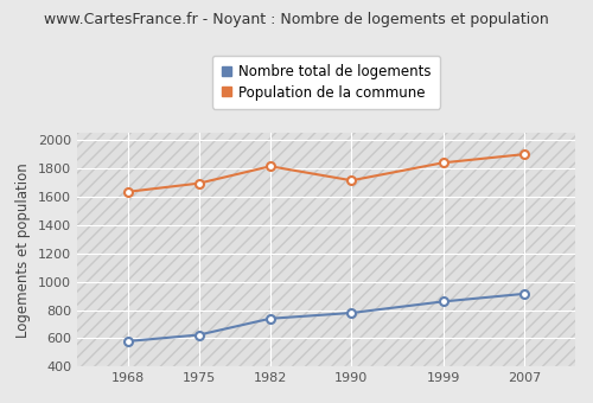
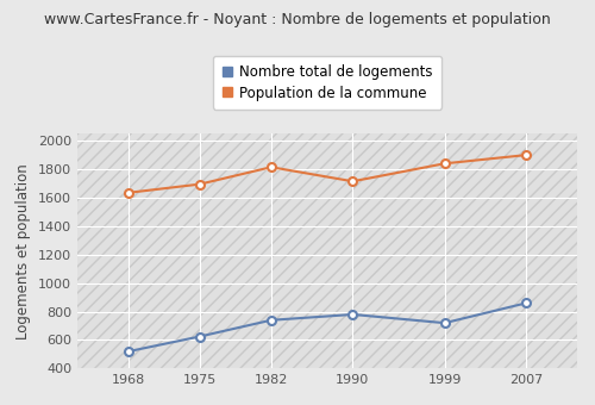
Nombre total de logements/1968: 580 -> 520
Nombre total de logements/1999: 860 -> 720
Nombre total de logements/2007: 920 -> 860
